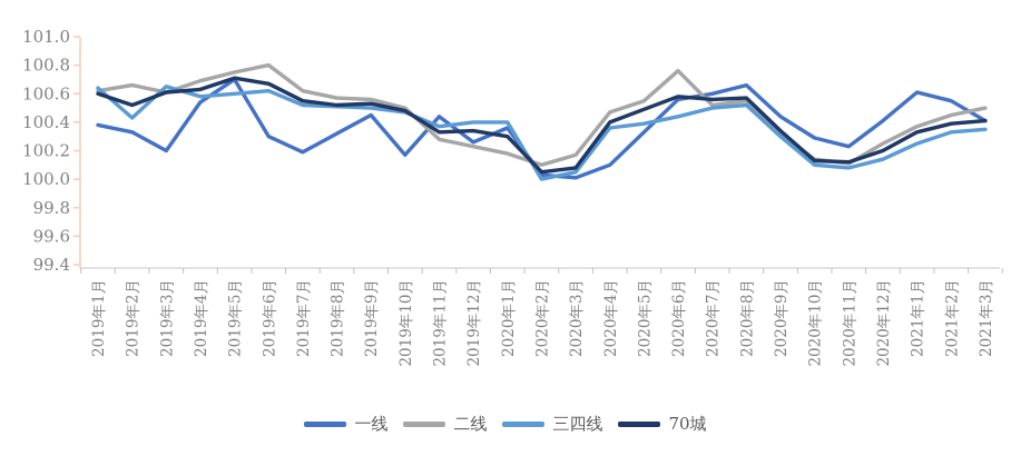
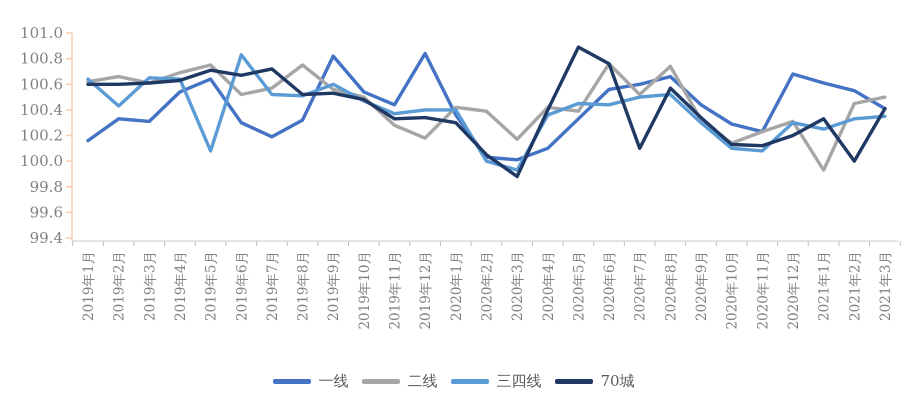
一线/2019年1月: 100.38 -> 100.16
70城/2019年2月: 100.52 -> 100.60
一线/2019年3月: 100.20 -> 100.31
三四线/2019年4月: 100.58 -> 100.64
一线/2019年5月: 100.70 -> 100.64
三四线/2019年5月: 100.60 -> 100.08
二线/2019年6月: 100.80 -> 100.52
三四线/2019年6月: 100.62 -> 100.83
二线/2019年7月: 100.62 -> 100.57
70城/2019年7月: 100.55 -> 100.72
二线/2019年8月: 100.57 -> 100.75
一线/2019年9月: 100.45 -> 100.82
三四线/2019年9月: 100.50 -> 100.60
一线/2019年10月: 100.17 -> 100.54
一线/2019年12月: 100.26 -> 100.84
二线/2019年12月: 100.23 -> 100.18
二线/2020年1月: 100.18 -> 100.42
二线/2020年2月: 100.10 -> 100.39
三四线/2020年3月: 100.05 -> 99.93
70城/2020年3月: 100.08 -> 99.88
二线/2020年4月: 100.47 -> 100.42
二线/2020年5月: 100.55 -> 100.39
三四线/2020年5月: 100.39 -> 100.45
70城/2020年5月: 100.49 -> 100.89
70城/2020年6月: 100.58 -> 100.76
70城/2020年7月: 100.56 -> 100.10
二线/2020年8月: 100.55 -> 100.74
二线/2020年11月: 100.11 -> 100.23
一线/2020年12月: 100.41 -> 100.68
二线/2020年12月: 100.25 -> 100.31
三四线/2020年12月: 100.14 -> 100.30
二线/2021年1月: 100.37 -> 99.93
70城/2021年2月: 100.39 -> 100.00
